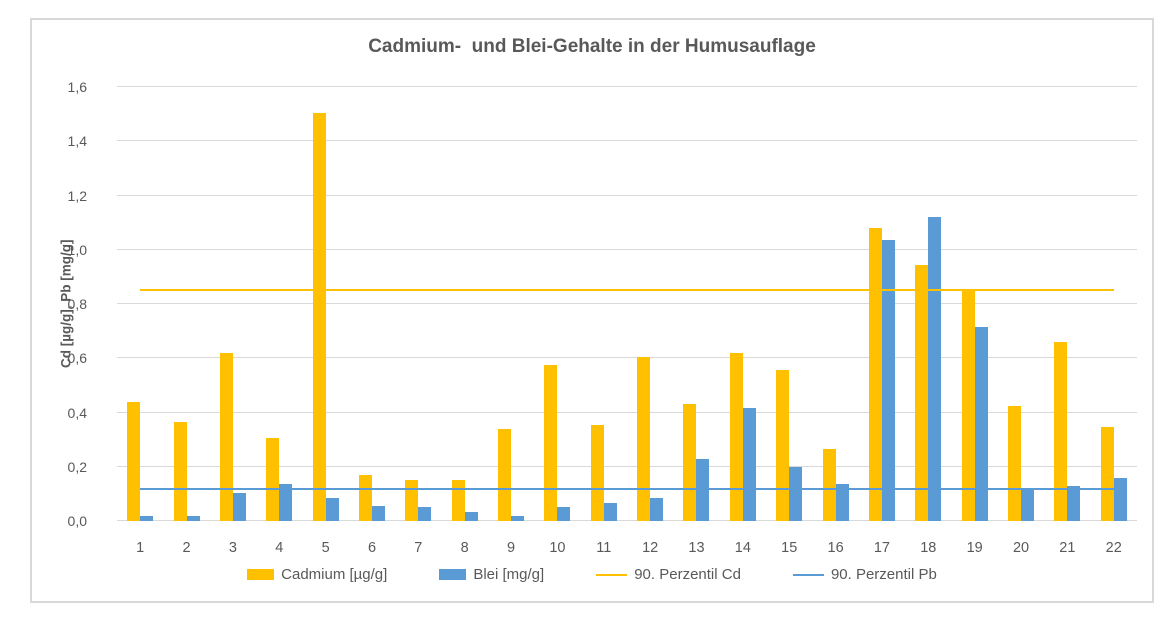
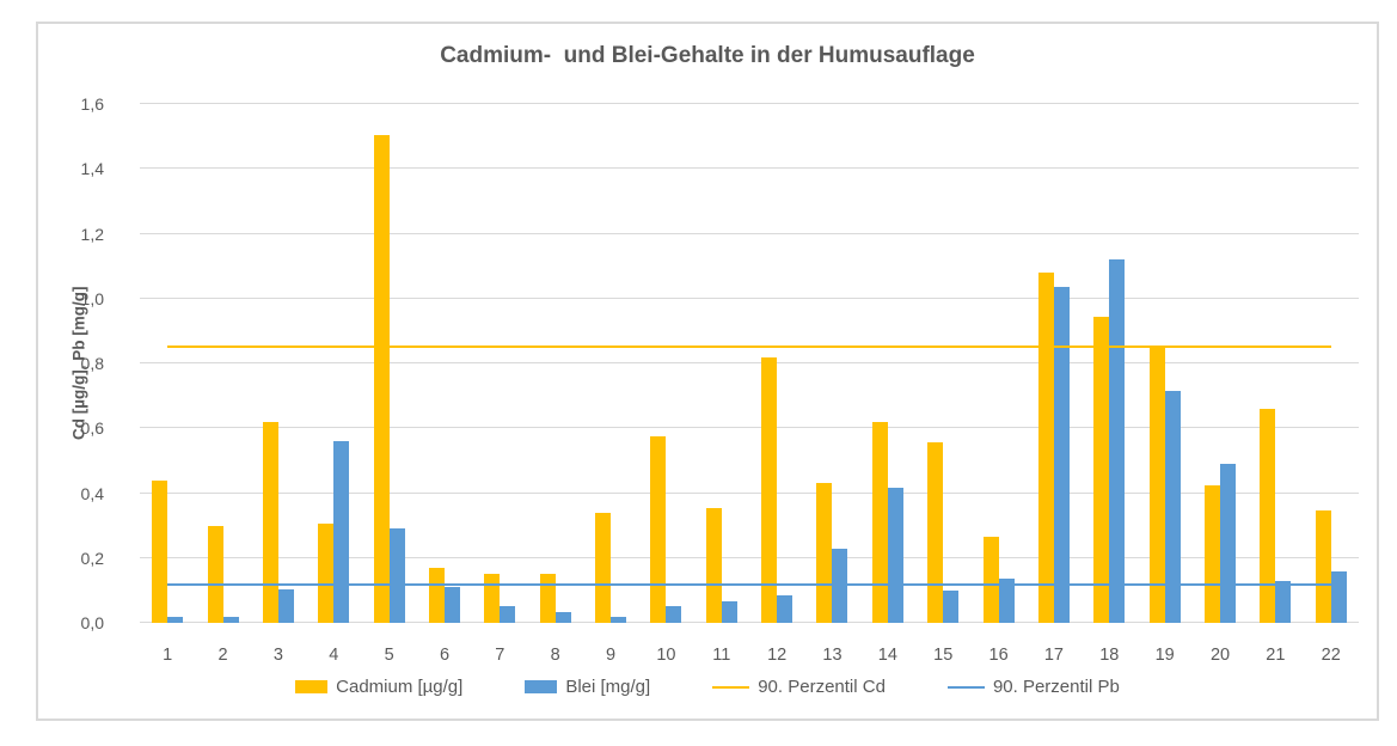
Cadmium [µg/g]/2: 0,36 -> 0,30
Blei [mg/g]/4: 0,14 -> 0,56
Blei [mg/g]/5: 0,09 -> 0,29
Blei [mg/g]/6: 0,06 -> 0,11
Cadmium [µg/g]/12: 0,60 -> 0,82
Blei [mg/g]/15: 0,20 -> 0,10
Blei [mg/g]/20: 0,12 -> 0,49
